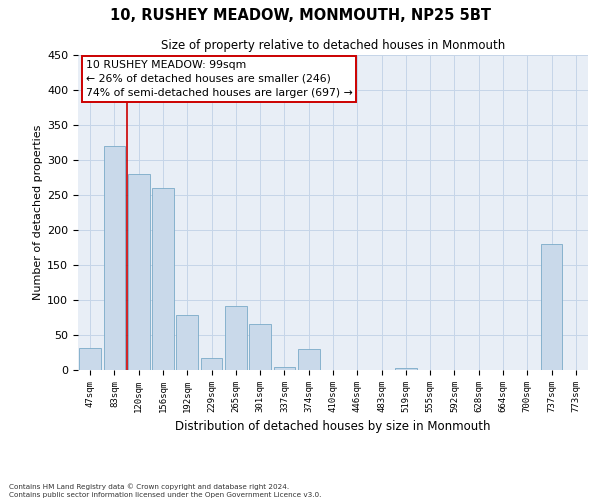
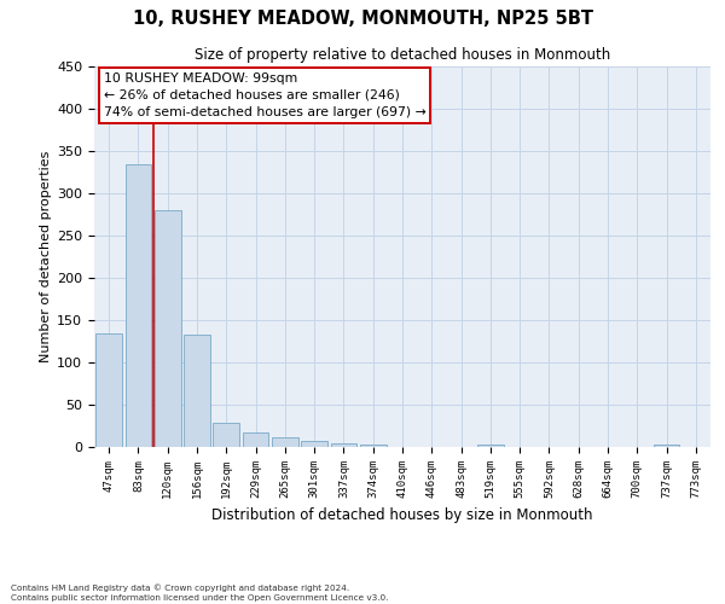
47sqm: 32 -> 135
83sqm: 320 -> 335
156sqm: 260 -> 133
192sqm: 78 -> 28
265sqm: 92 -> 12
301sqm: 66 -> 7
374sqm: 30 -> 3
737sqm: 180 -> 3
